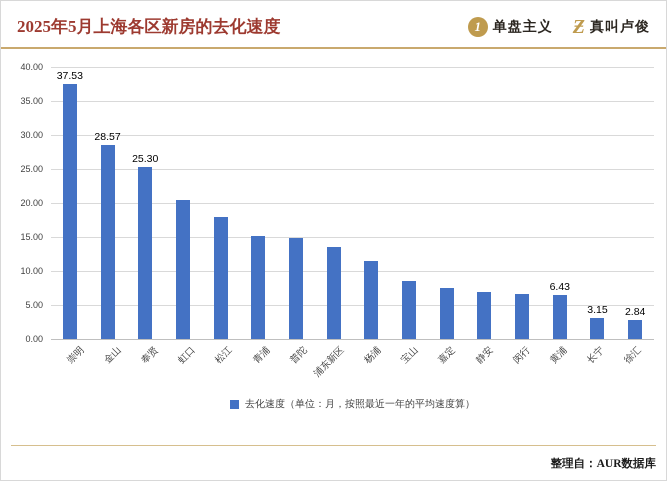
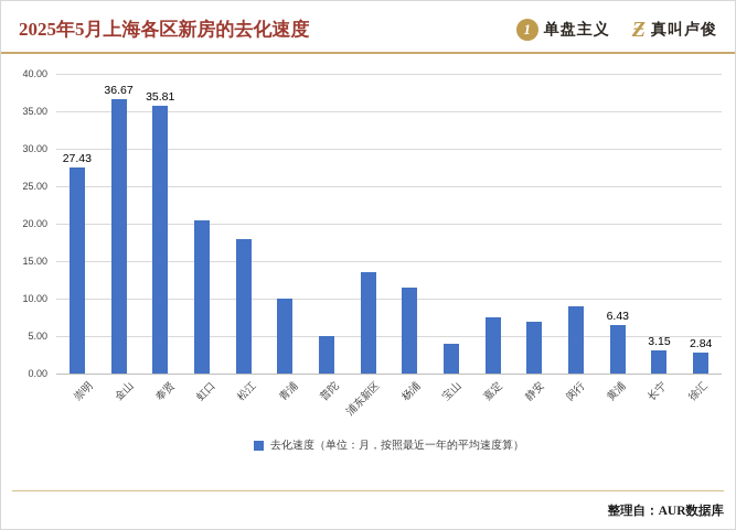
崇明: 37.53 -> 27.43
金山: 28.57 -> 36.67
奉贤: 25.30 -> 35.81
青浦: 15 -> 10
普陀: 15 -> 5
宝山: 9 -> 4
闵行: 7 -> 9
